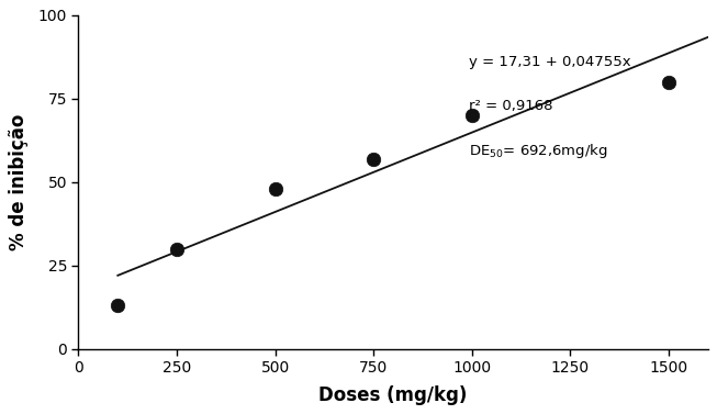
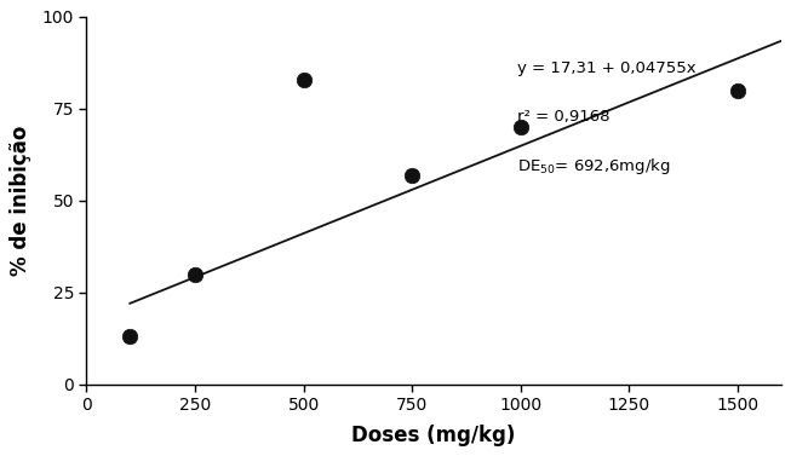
500: 48 -> 83
